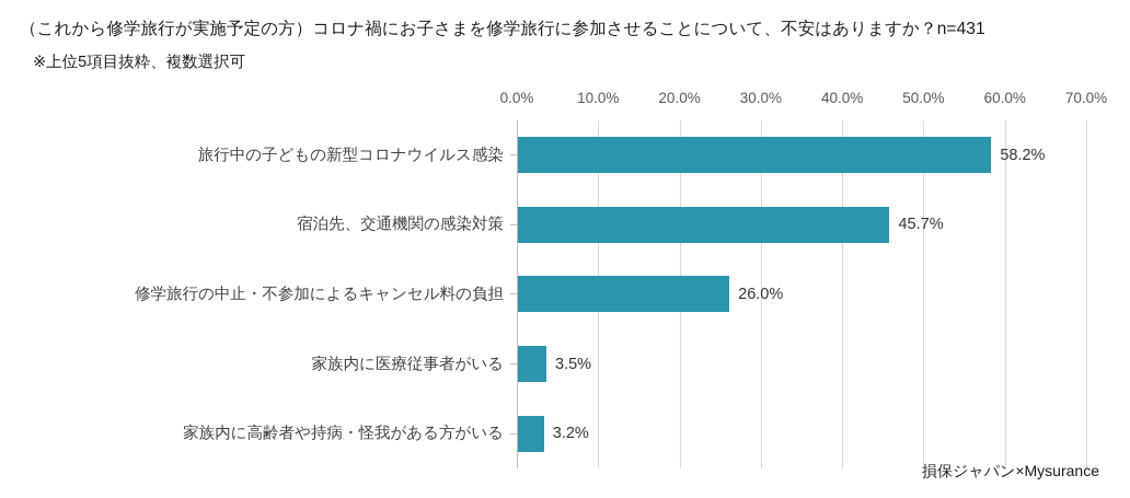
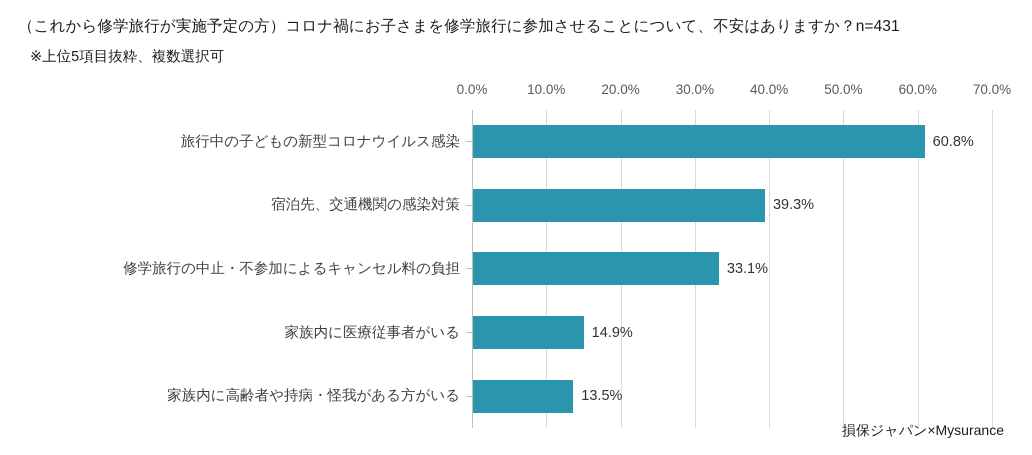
旅行中の子どもの新型コロナウイルス感染: 58.2% -> 60.8%
宿泊先、交通機関の感染対策: 45.7% -> 39.3%
修学旅行の中止・不参加によるキャンセル料の負担: 26.0% -> 33.1%
家族内に医療従事者がいる: 3.5% -> 14.9%
家族内に高齢者や持病・怪我がある方がいる: 3.2% -> 13.5%
